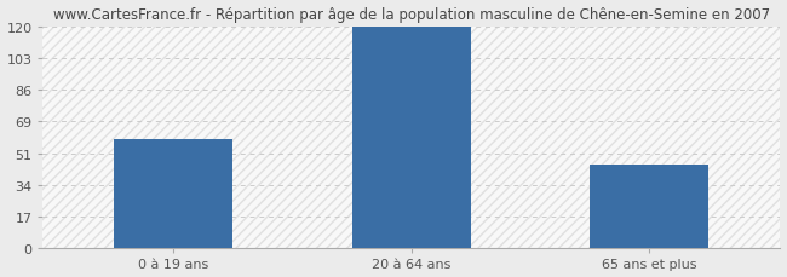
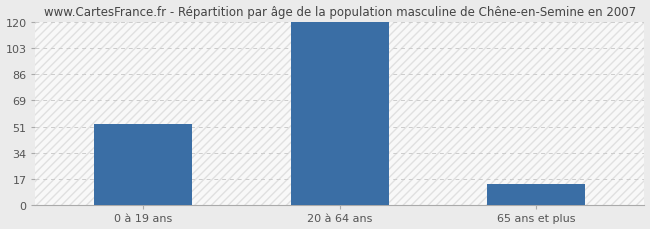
0 à 19 ans: 59 -> 53
65 ans et plus: 45 -> 14
